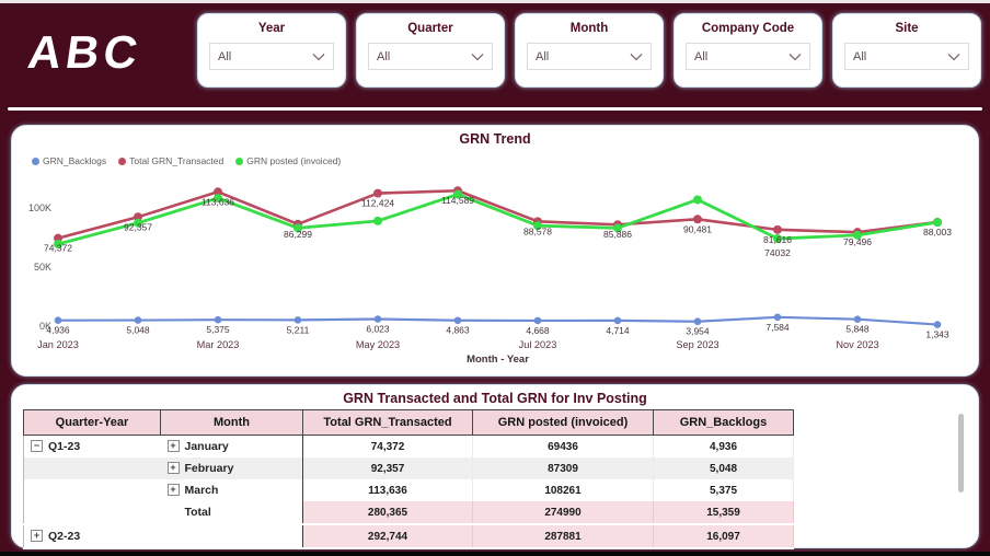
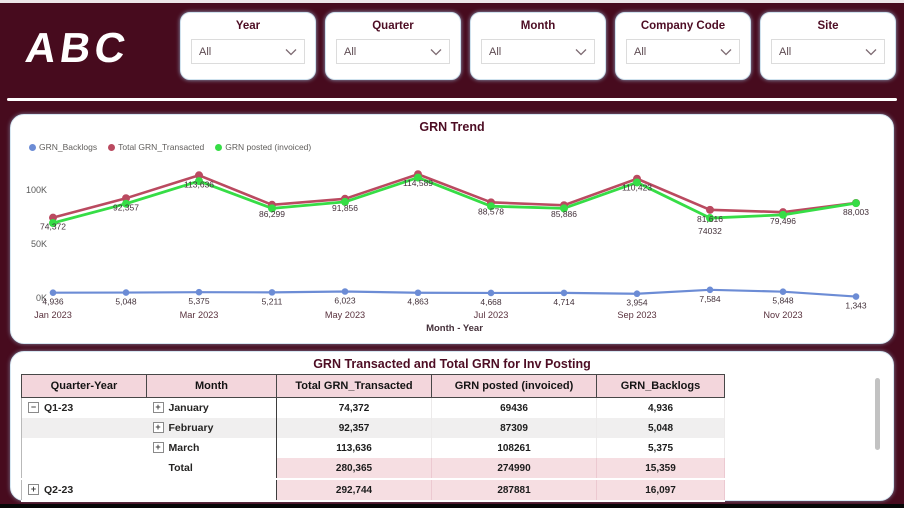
Total GRN_Transacted/May 2023: 112,424 -> 91,856
Total GRN_Transacted/Sep 2023: 90,481 -> 110,423
